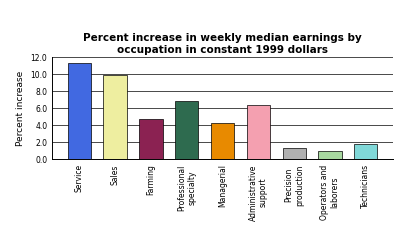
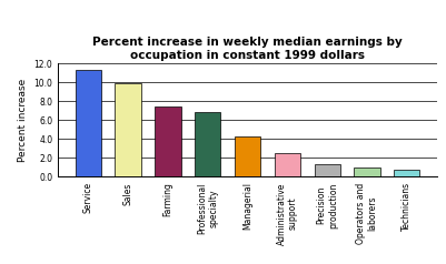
Farming: 4.8 -> 7.4
Administrative support: 6.4 -> 2.5
Technicians: 1.8 -> 0.7
